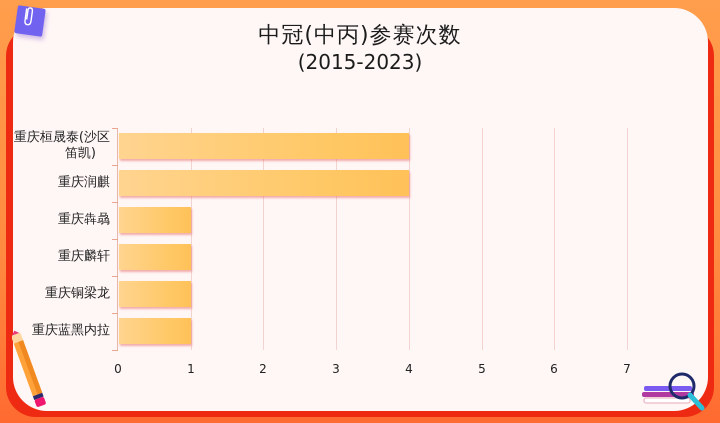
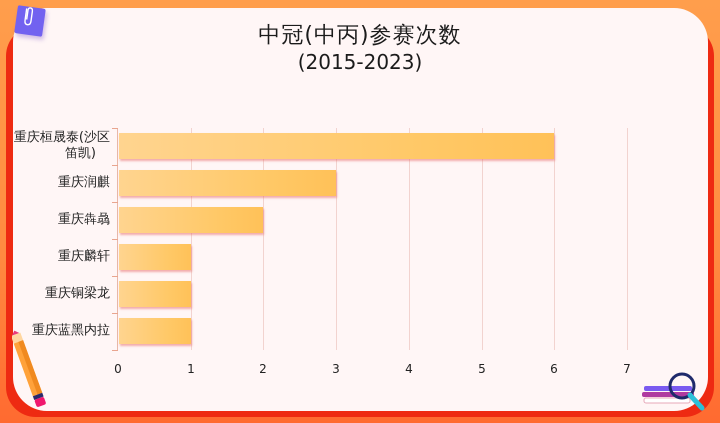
重庆桓晟泰(沙区笛凯): 4 -> 6
重庆润麒: 4 -> 3
重庆犇骉: 1 -> 2
